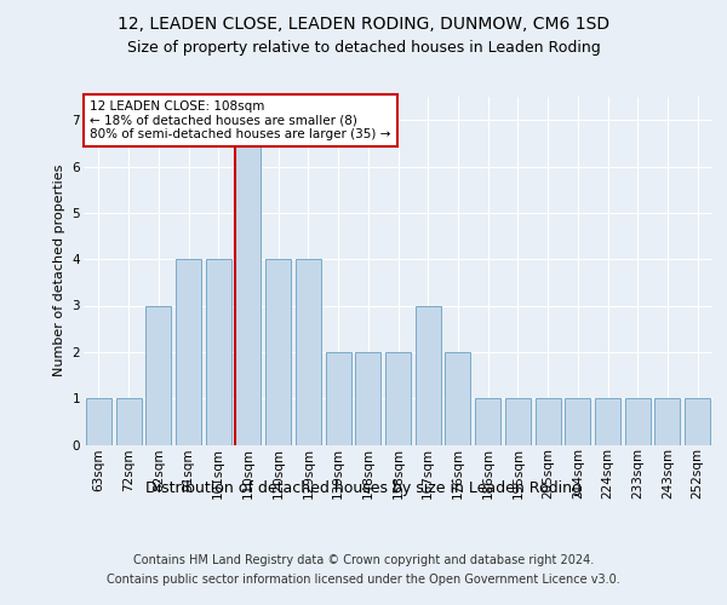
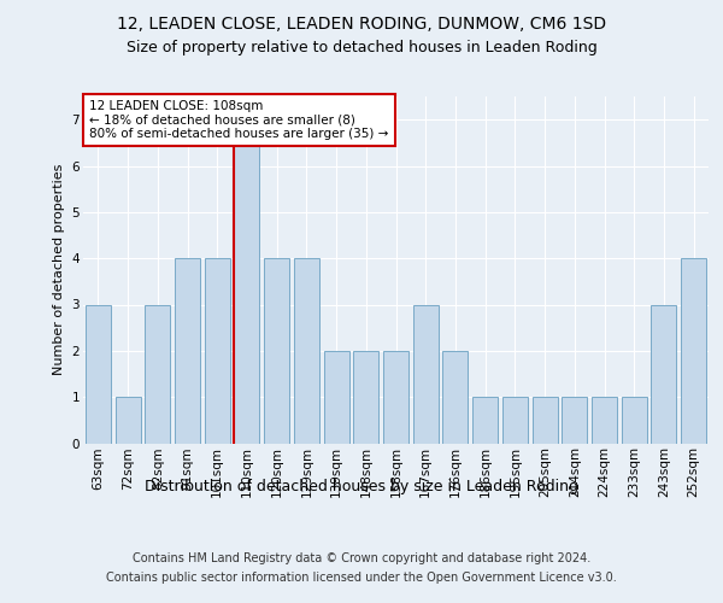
63sqm: 1 -> 3
243sqm: 1 -> 3
252sqm: 1 -> 4
